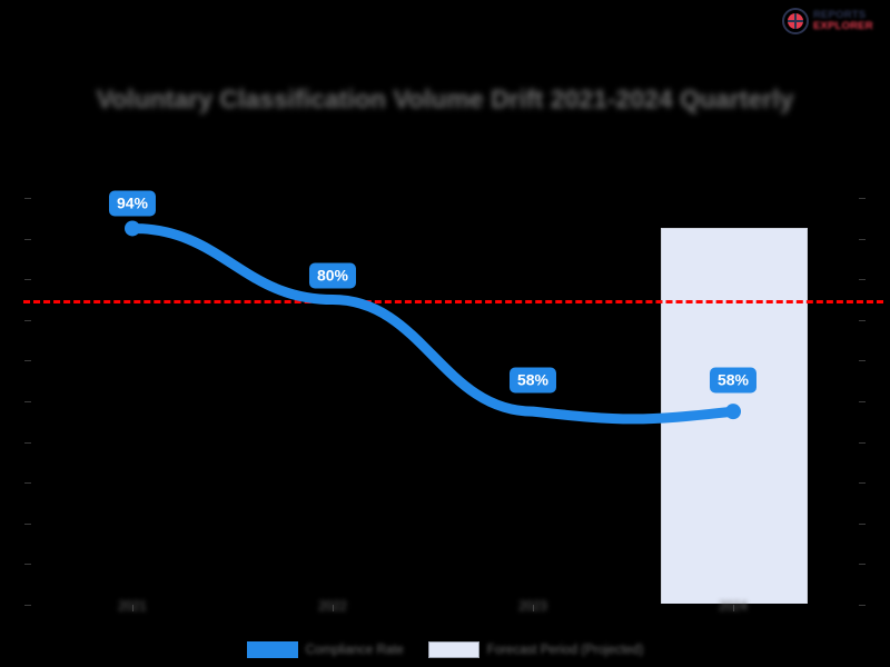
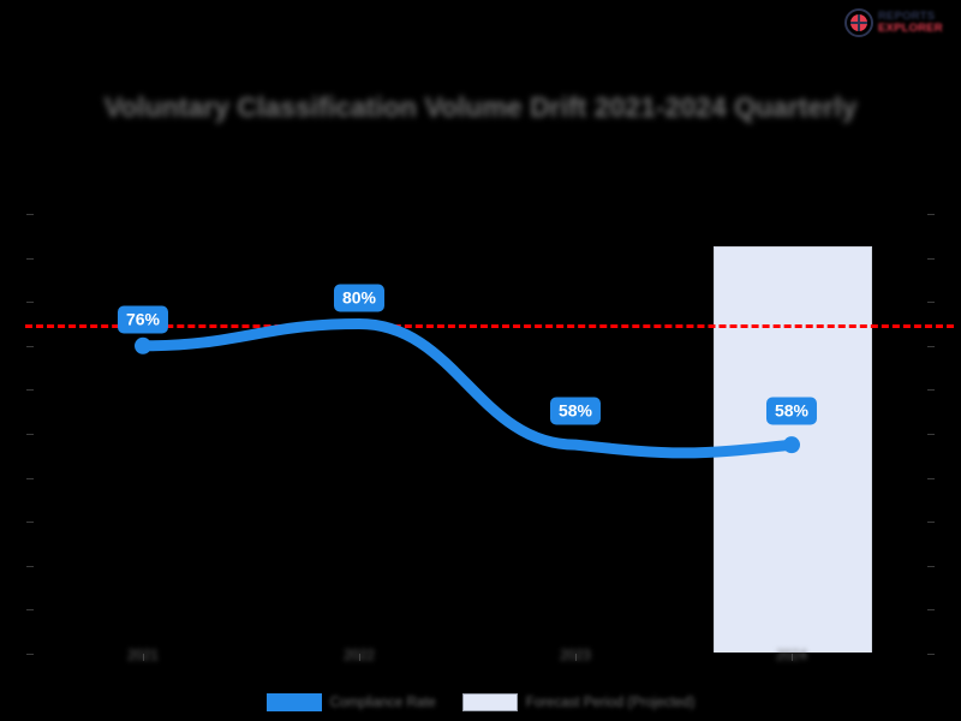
2021: 94% -> 76%
